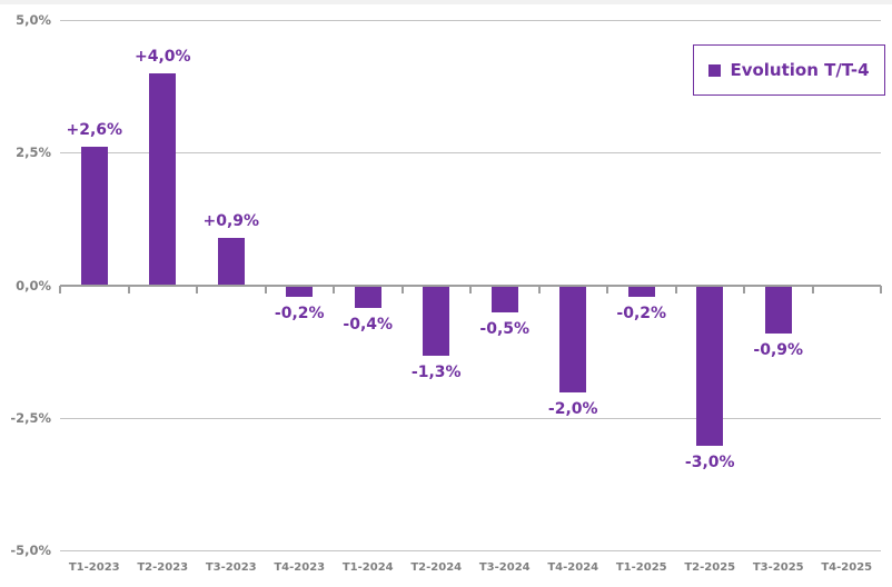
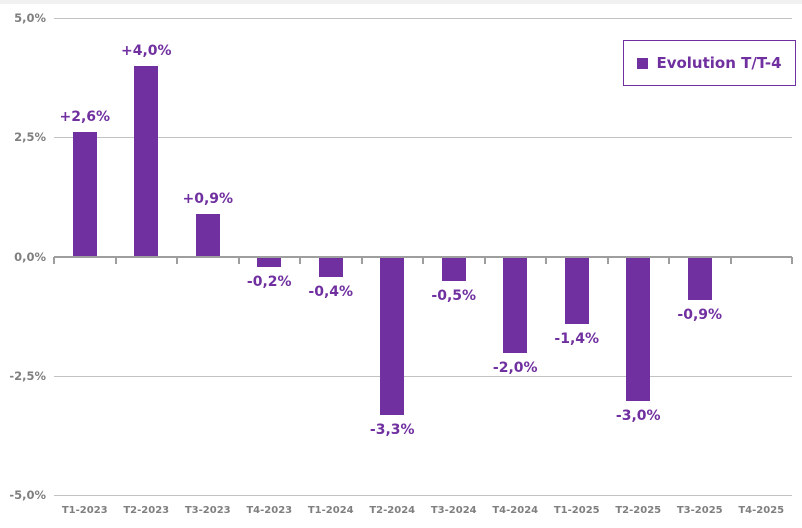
T2-2024: -1,3% -> -3,3%
T1-2025: -0,2% -> -1,4%
